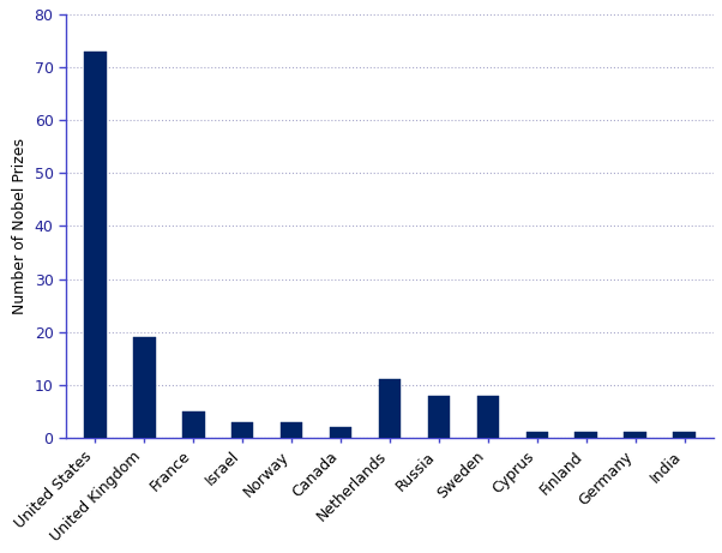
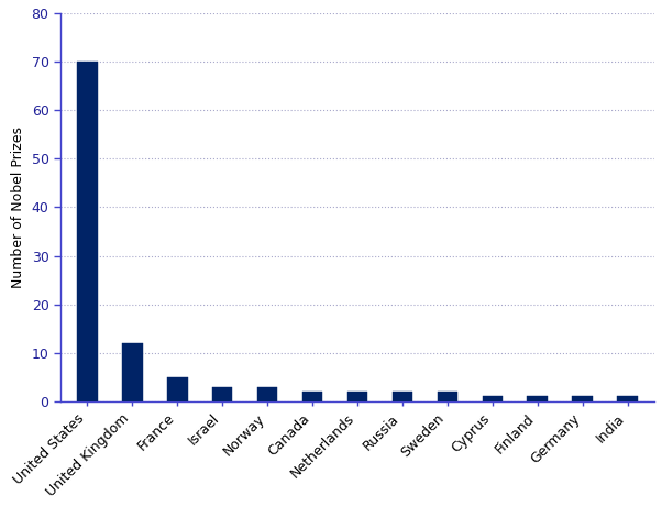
United States: 73 -> 70
United Kingdom: 19 -> 12
Netherlands: 11 -> 2
Russia: 8 -> 2
Sweden: 8 -> 2
